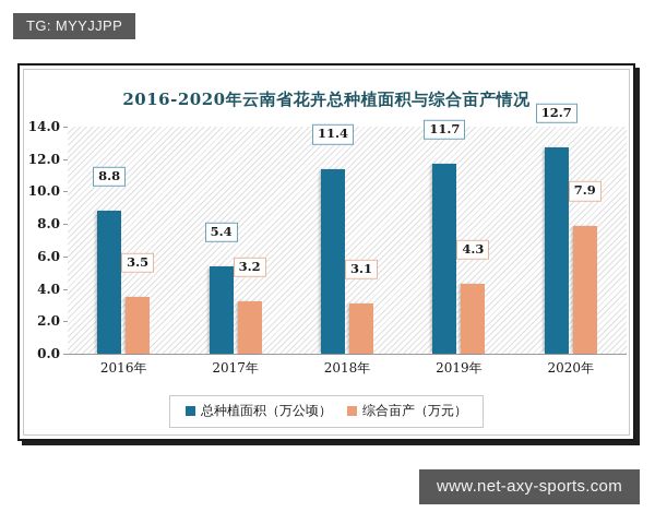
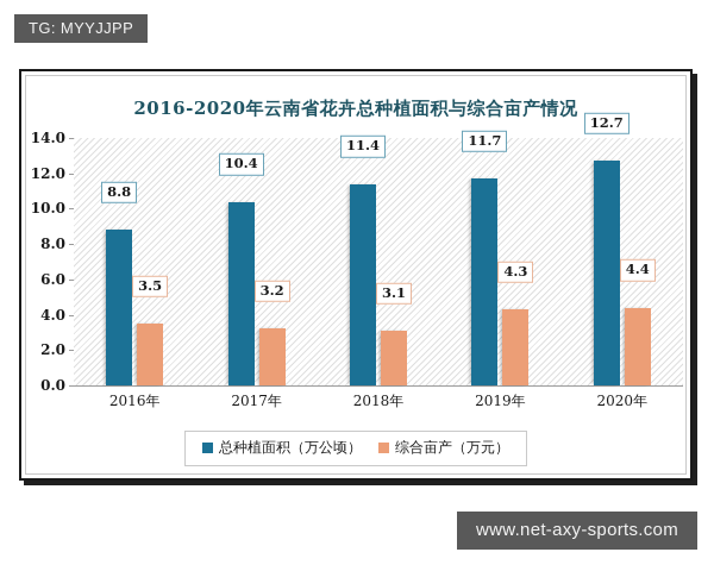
总种植面积（万公顷）/2017年: 5.4 -> 10.4
综合亩产（万元）/2020年: 7.9 -> 4.4
